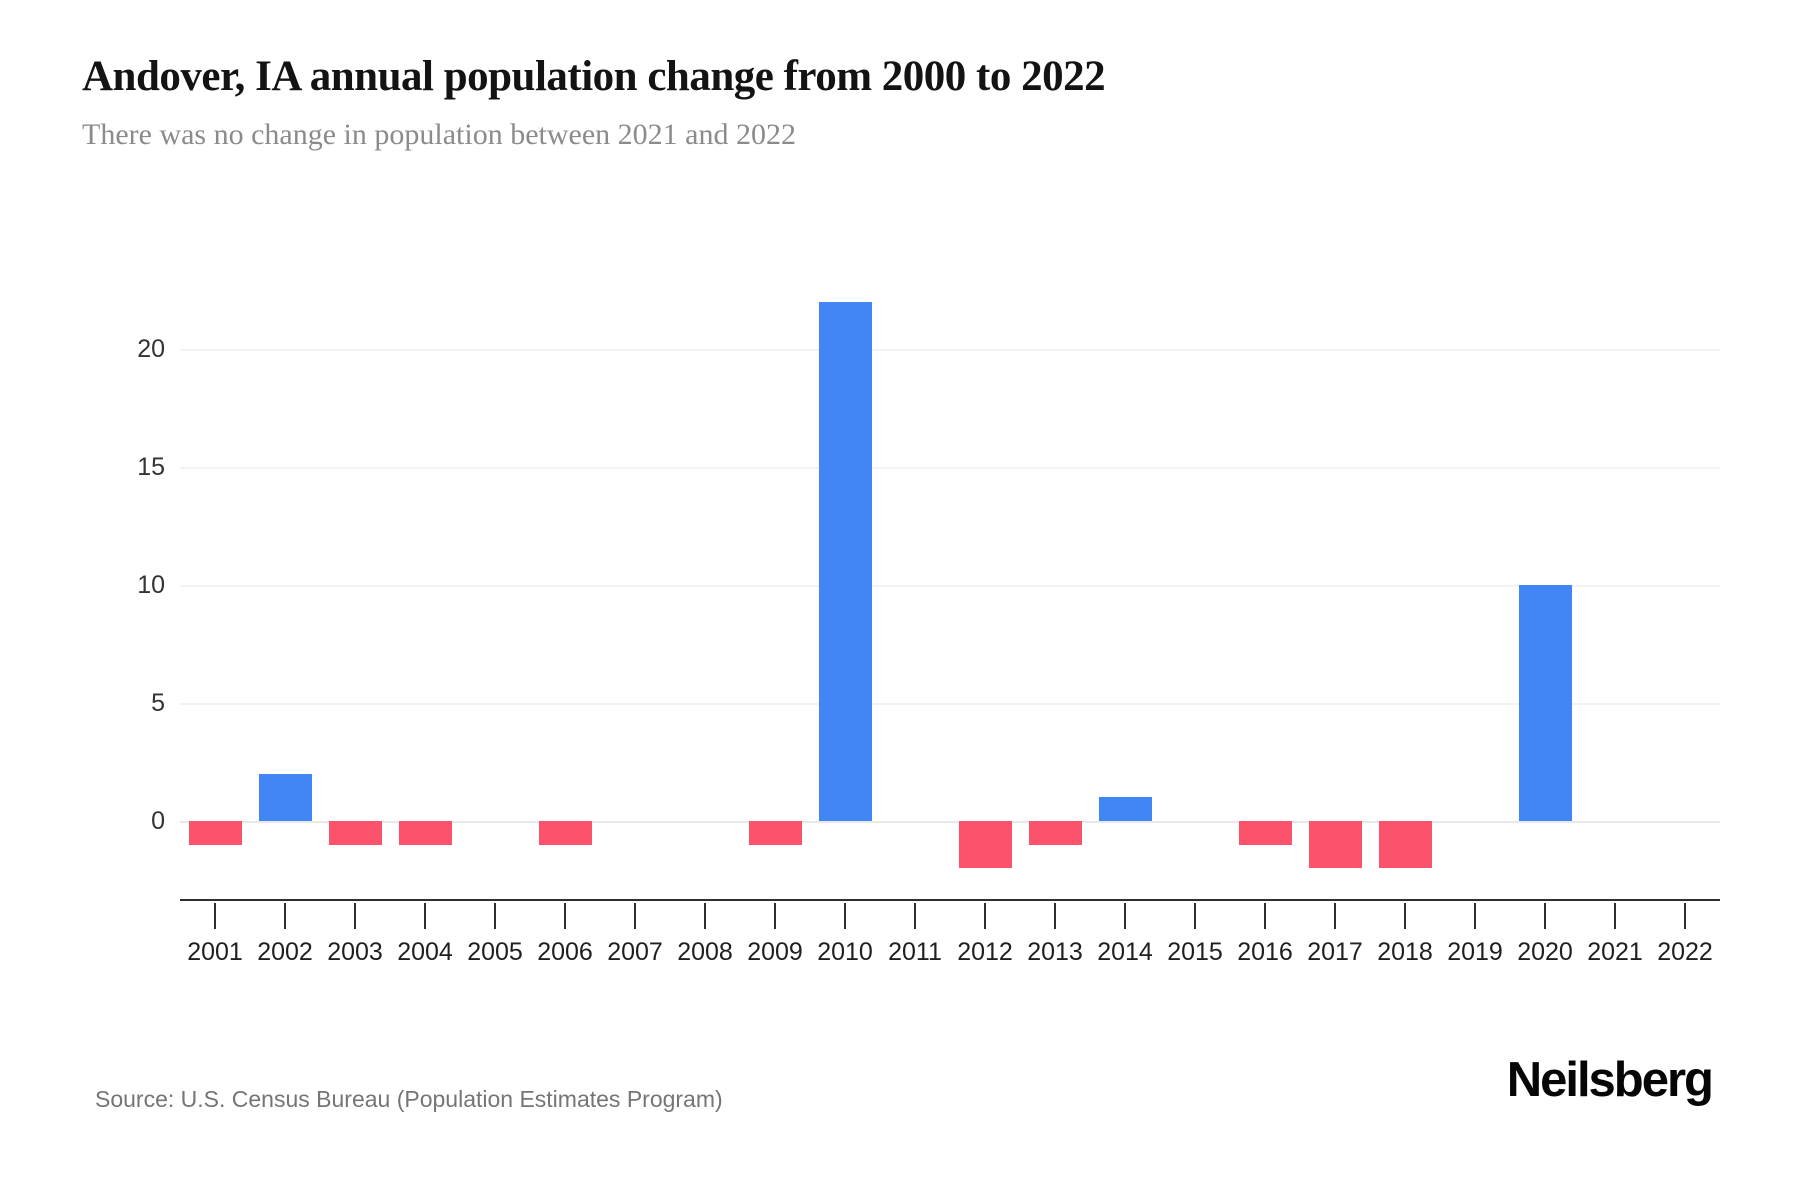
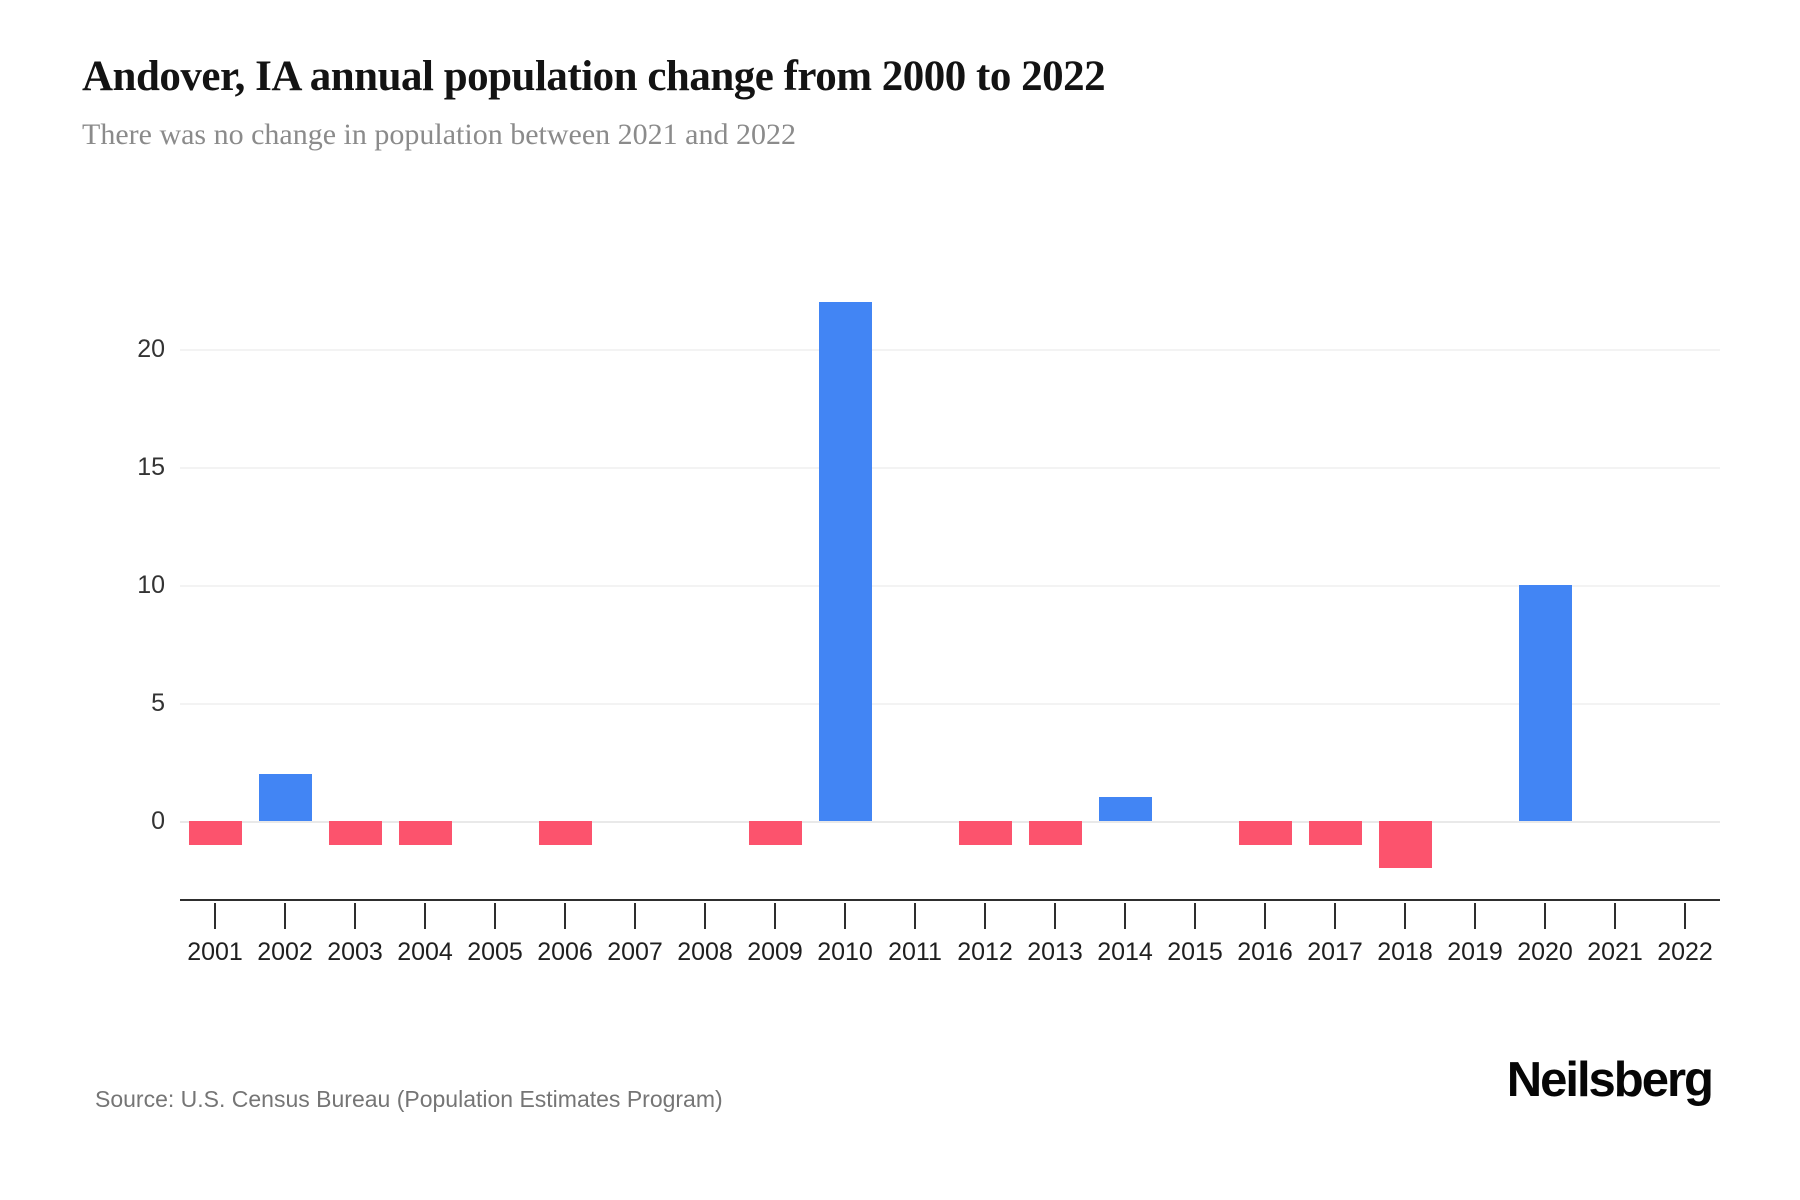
2012: -2 -> -1
2017: -2 -> -1
